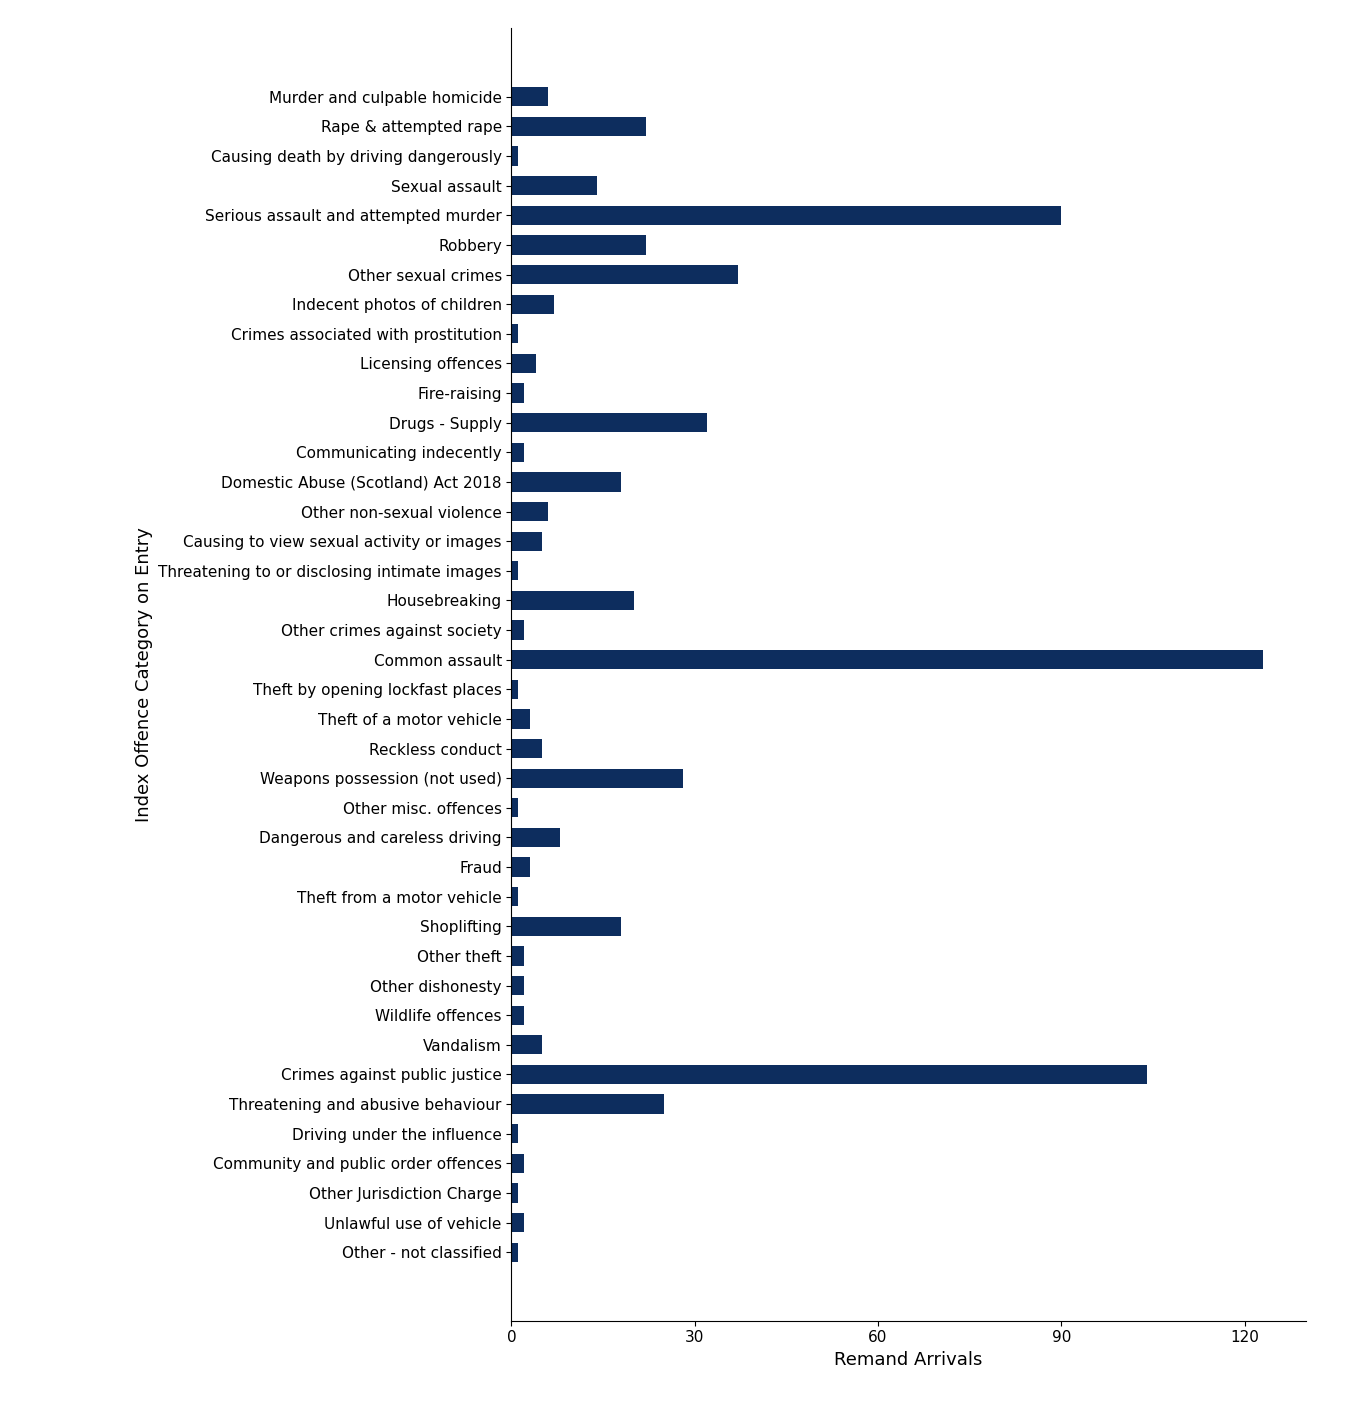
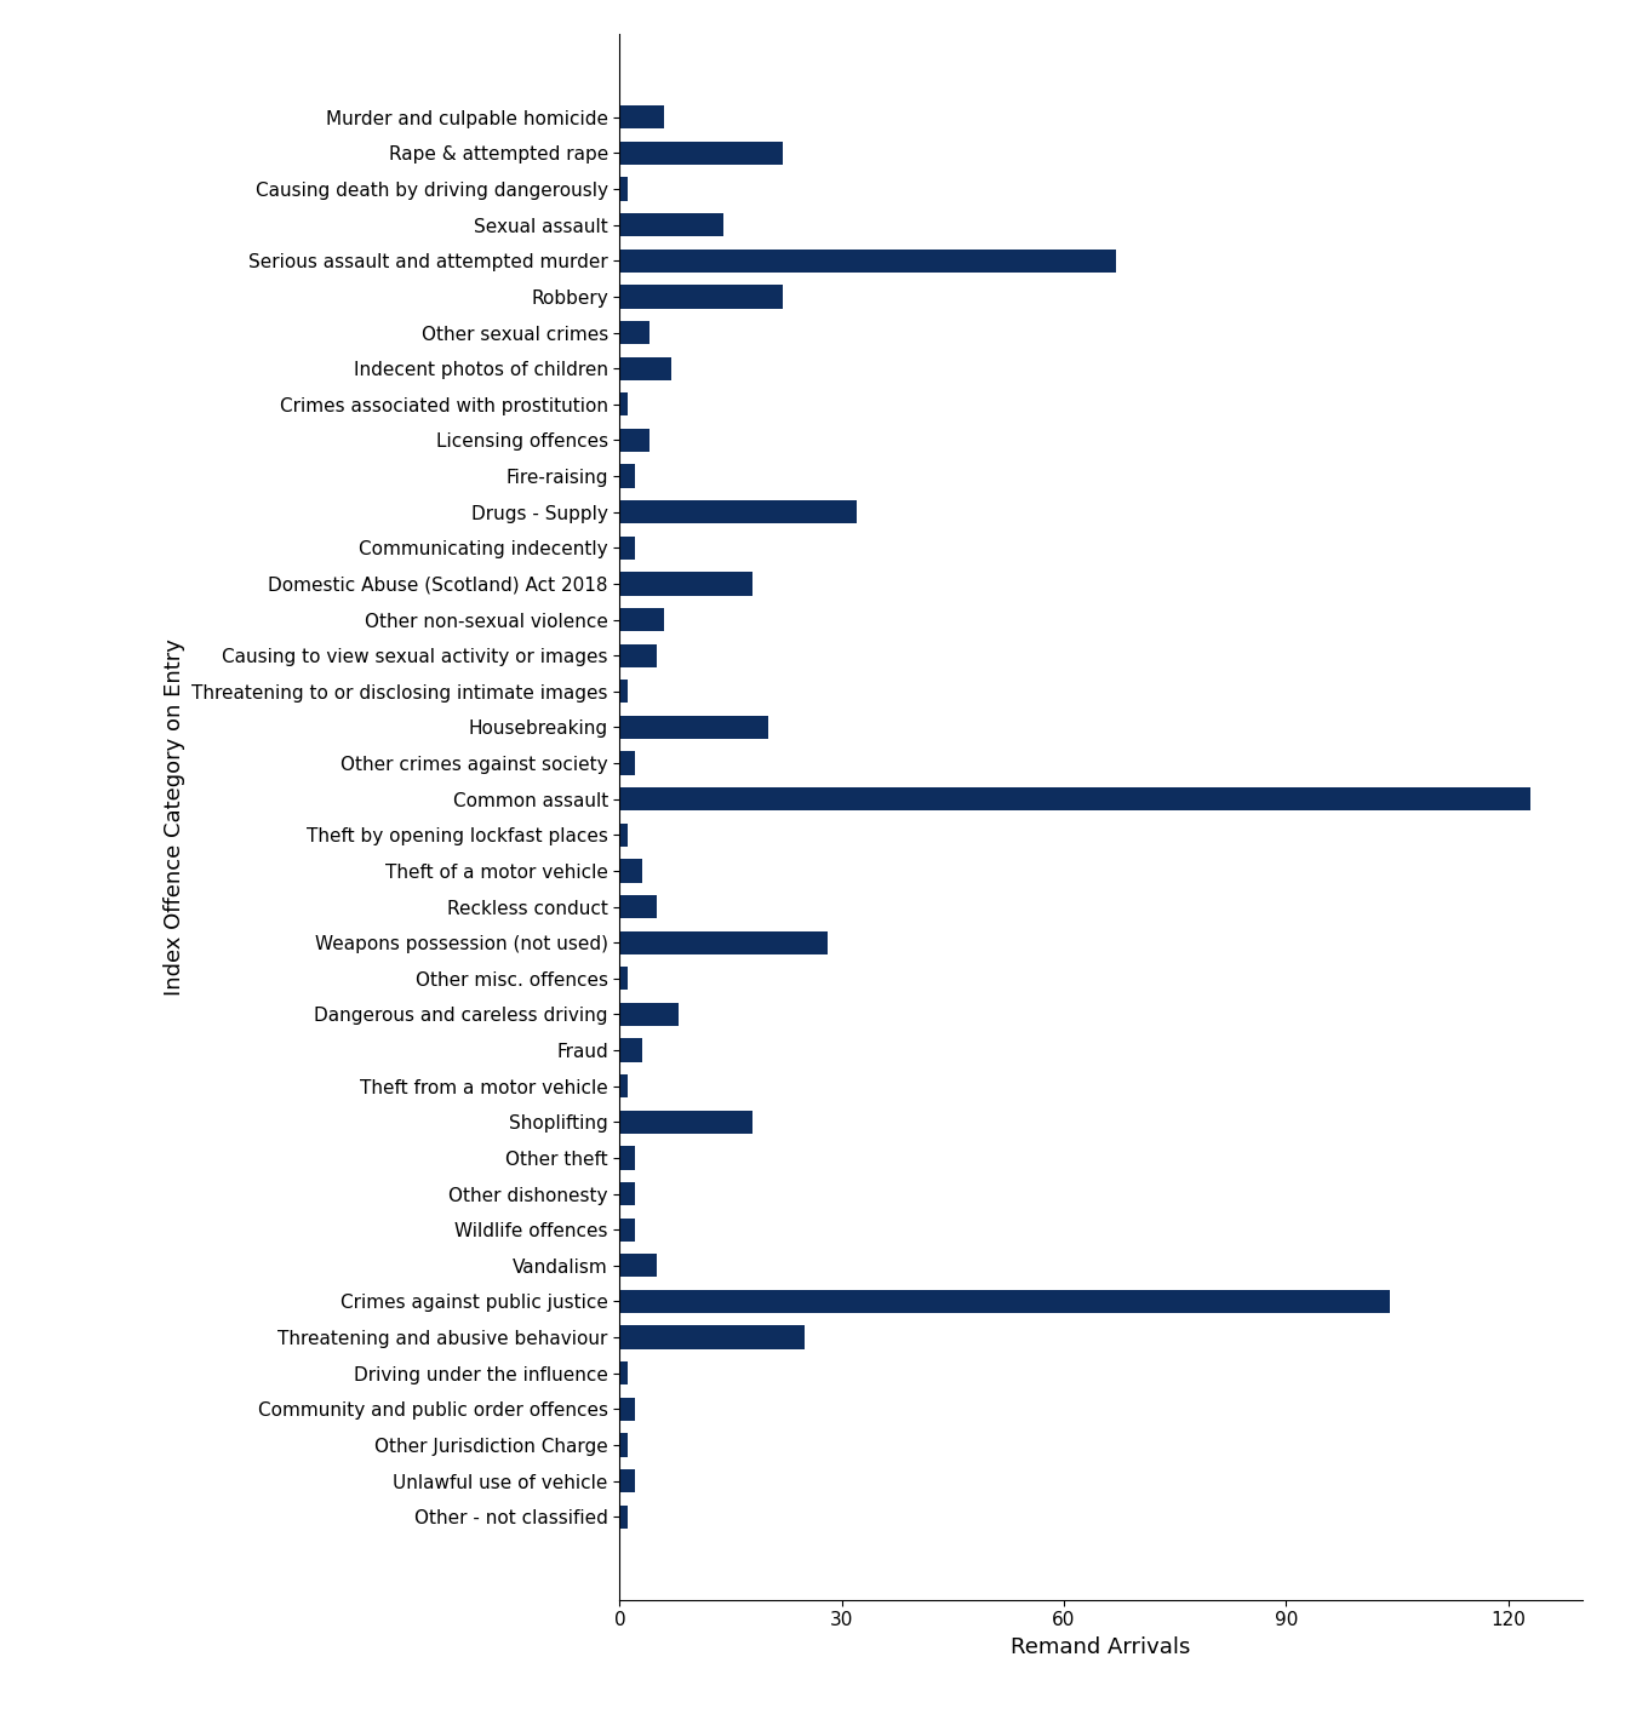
Serious assault and attempted murder: 90 -> 67
Other sexual crimes: 37 -> 4
